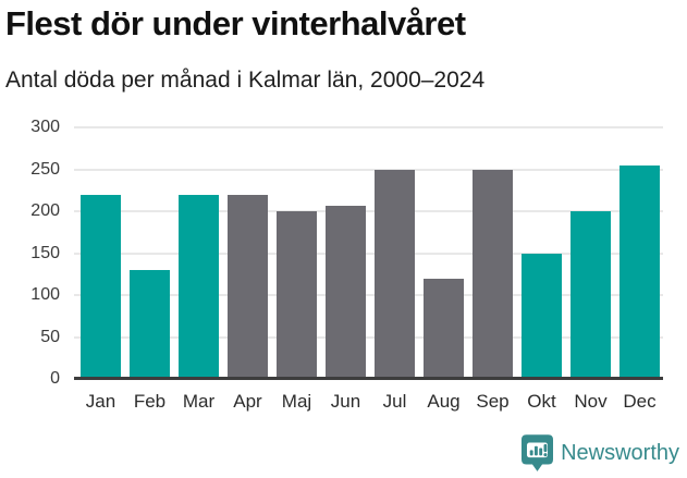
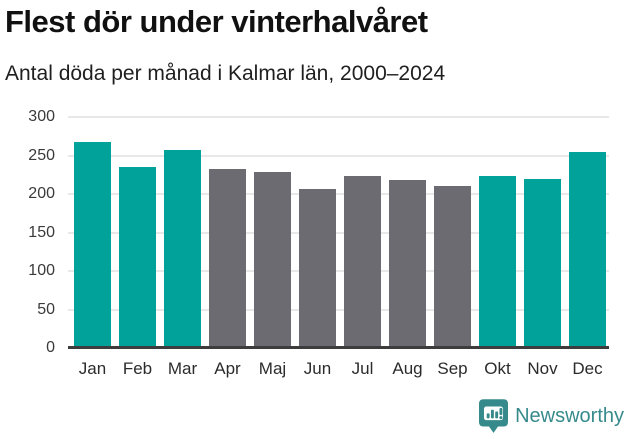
Jan: 220 -> 270
Feb: 130 -> 240
Mar: 220 -> 260
Apr: 220 -> 230
Maj: 200 -> 230
Jul: 250 -> 220
Aug: 120 -> 220
Sep: 250 -> 210
Okt: 150 -> 220
Nov: 200 -> 220
